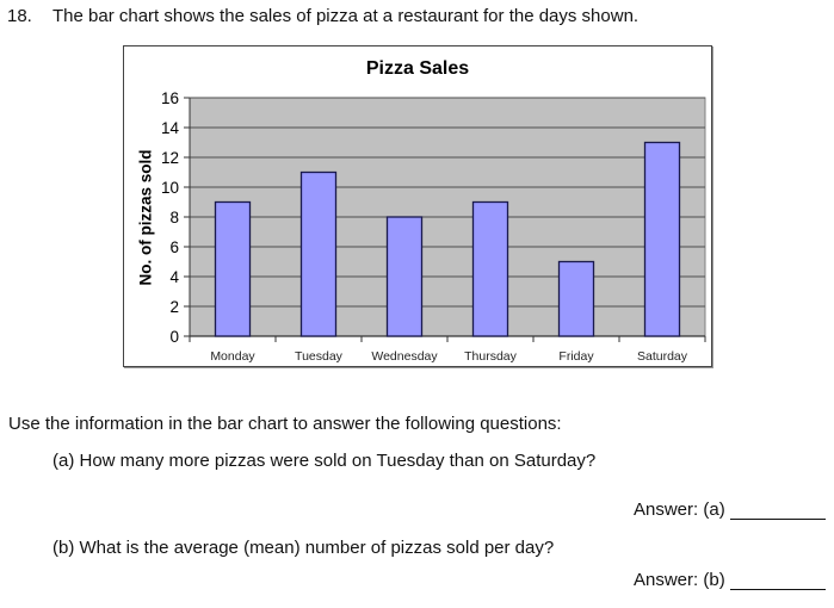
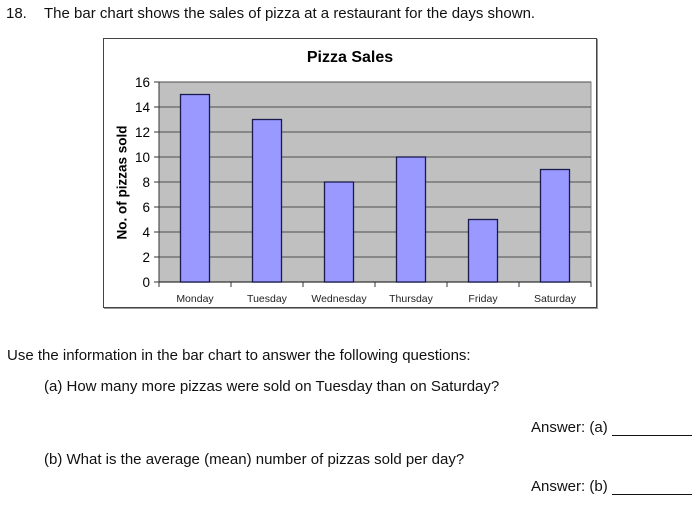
Monday: 9 -> 15
Tuesday: 11 -> 13
Thursday: 9 -> 10
Saturday: 13 -> 9
